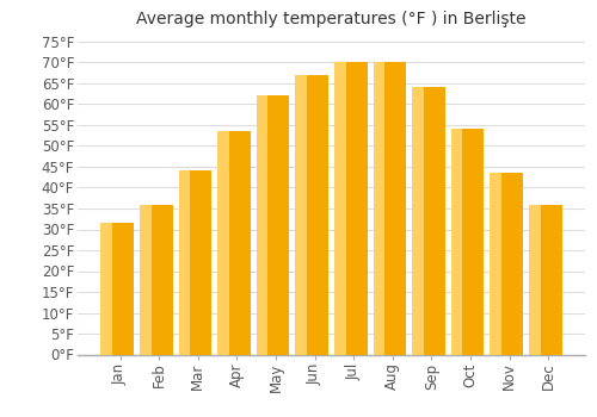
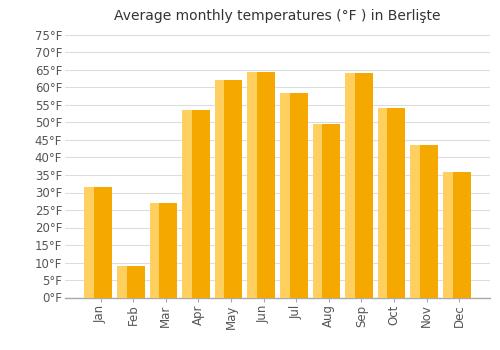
Feb: 36.0°F -> 9.0°F
Mar: 44.0°F -> 27.0°F
Jun: 67.0°F -> 64.5°F
Jul: 70.0°F -> 58.5°F
Aug: 70.0°F -> 49.5°F
